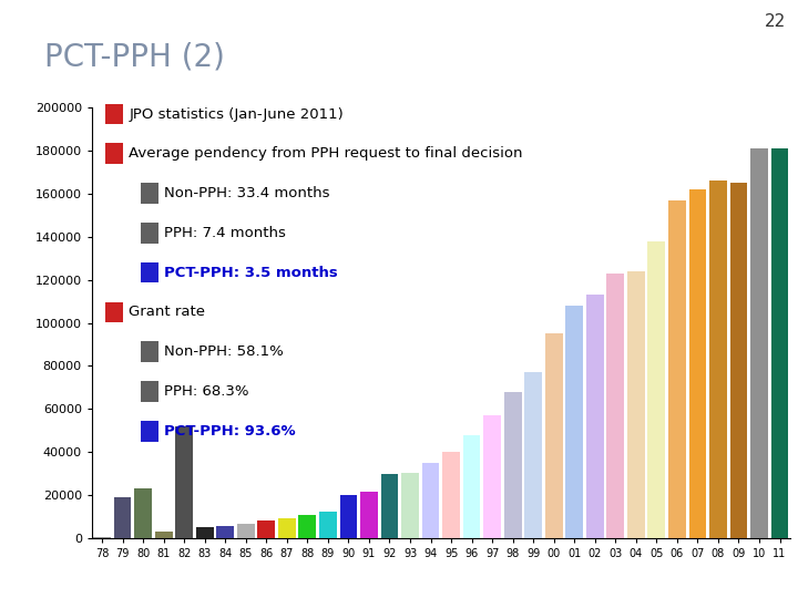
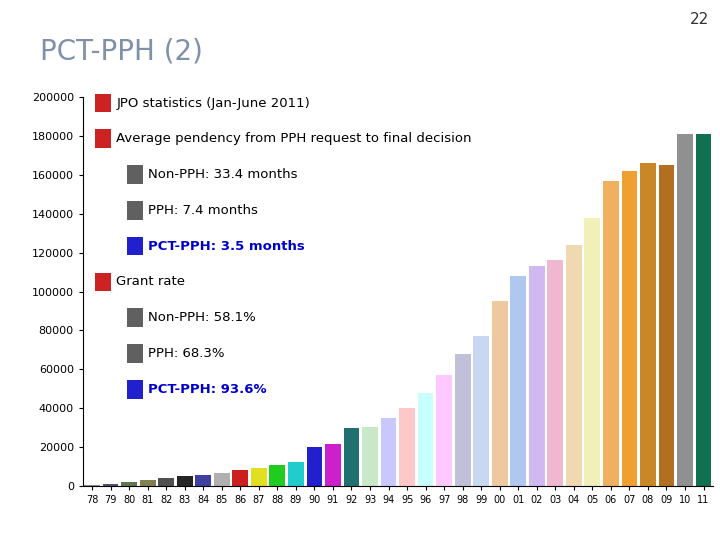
79: 19000 -> 1000
80: 23000 -> 2000
82: 52000 -> 4000
03: 123000 -> 116000
